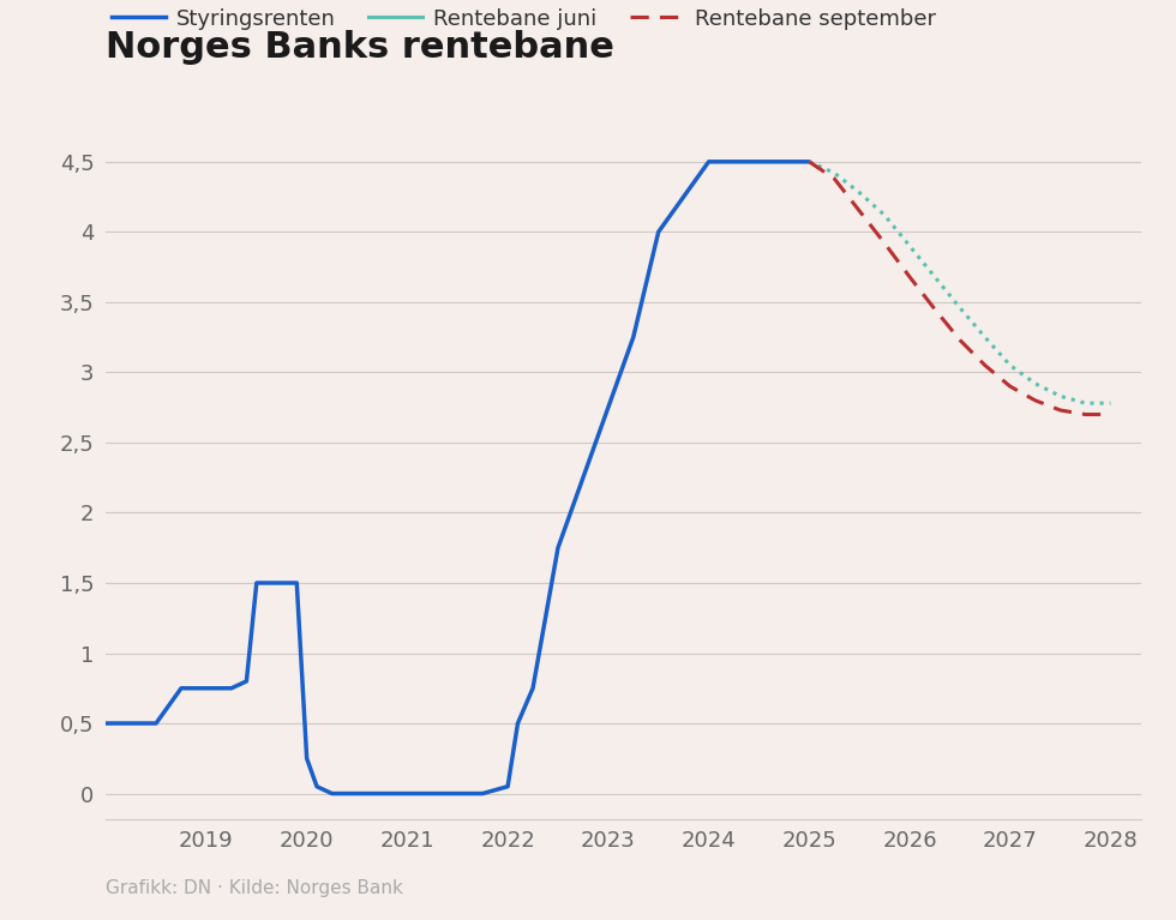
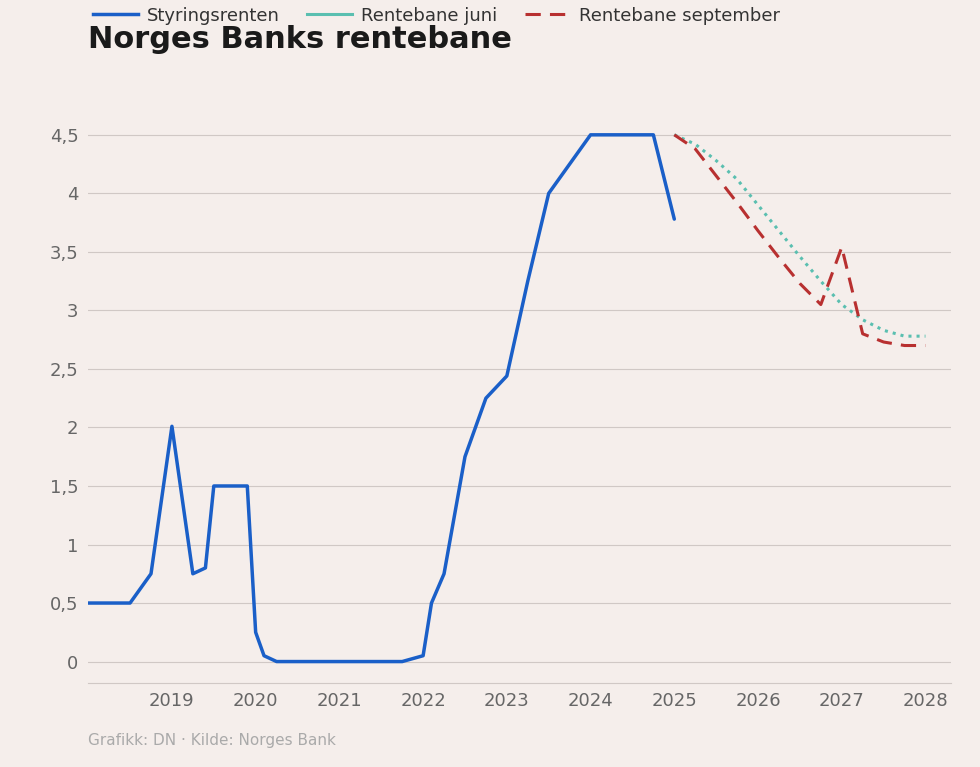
Styringsrenten/2019: 0,75 -> 2,01
Styringsrenten/2023: 2,75 -> 2,44
Styringsrenten/2025: 4,50 -> 3,78
Rentebane september/2027: 2,90 -> 3,54
